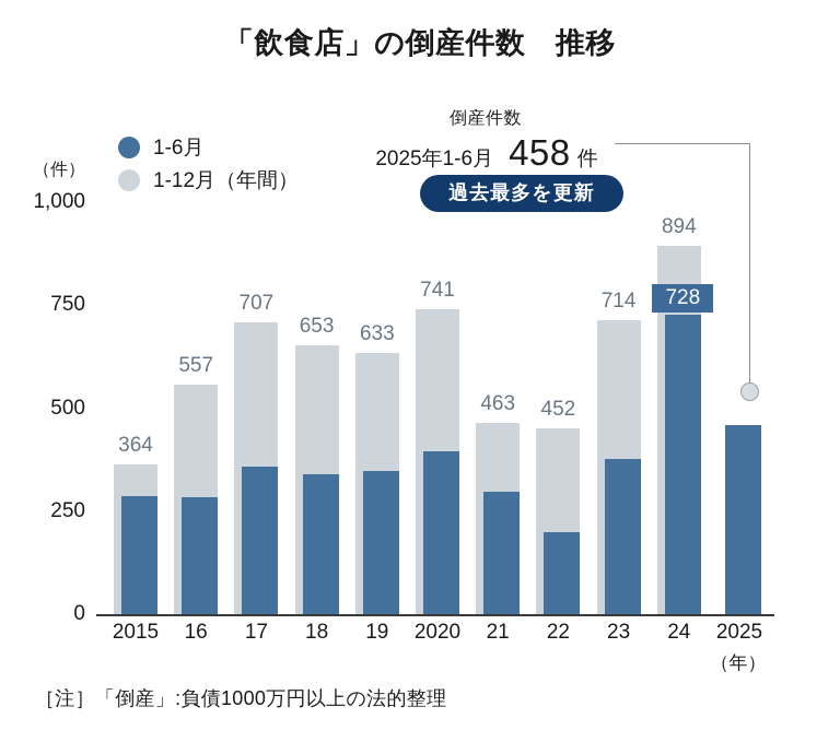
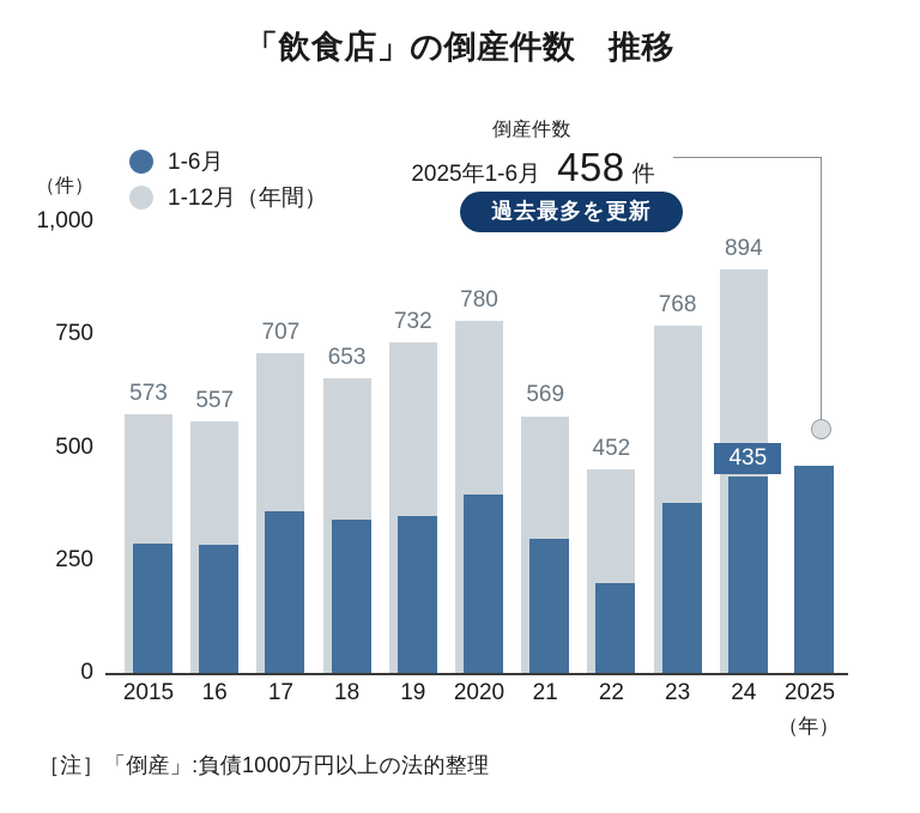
1-12月（年間）/2015: 364 -> 573
1-12月（年間）/19: 633 -> 732
1-12月（年間）/2020: 741 -> 780
1-12月（年間）/21: 463 -> 569
1-12月（年間）/23: 714 -> 768
1-6月/24: 728 -> 435
